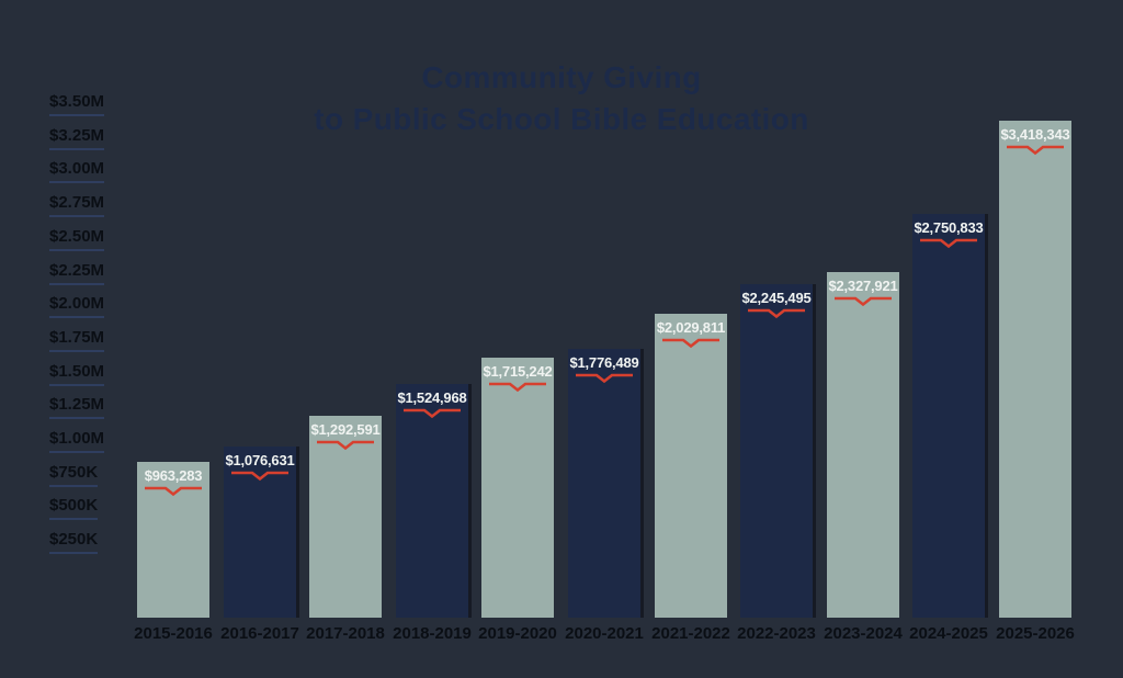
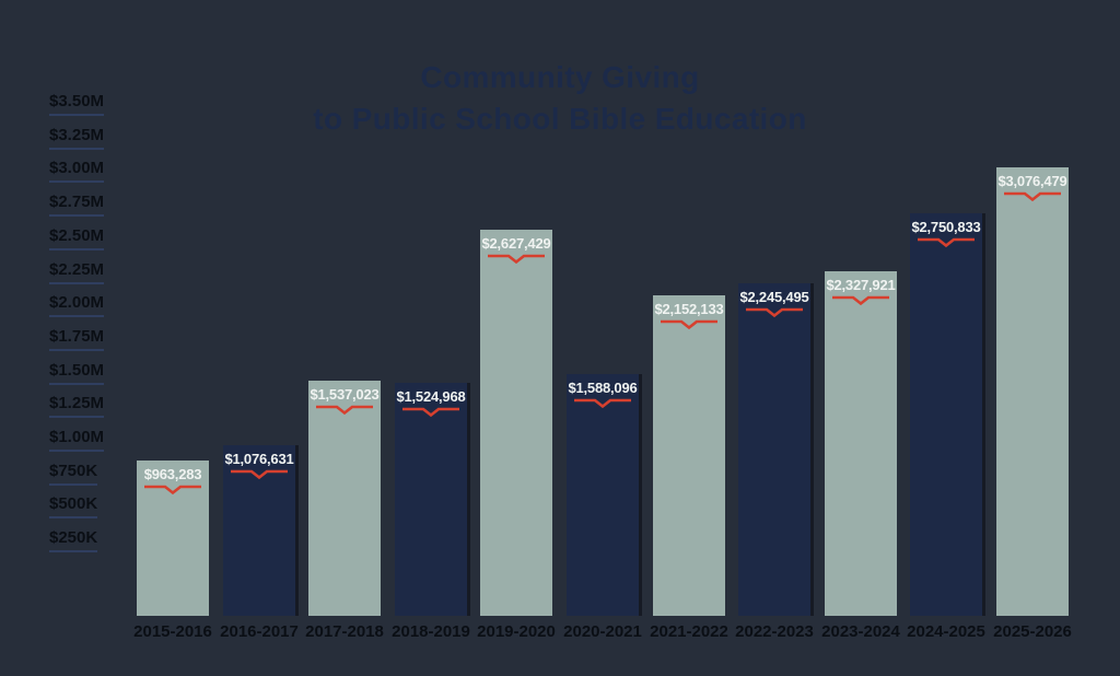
2017-2018: $1,292,591 -> $1,537,023
2019-2020: $1,715,242 -> $2,627,429
2020-2021: $1,776,489 -> $1,588,096
2021-2022: $2,029,811 -> $2,152,133
2025-2026: $3,418,343 -> $3,076,479
